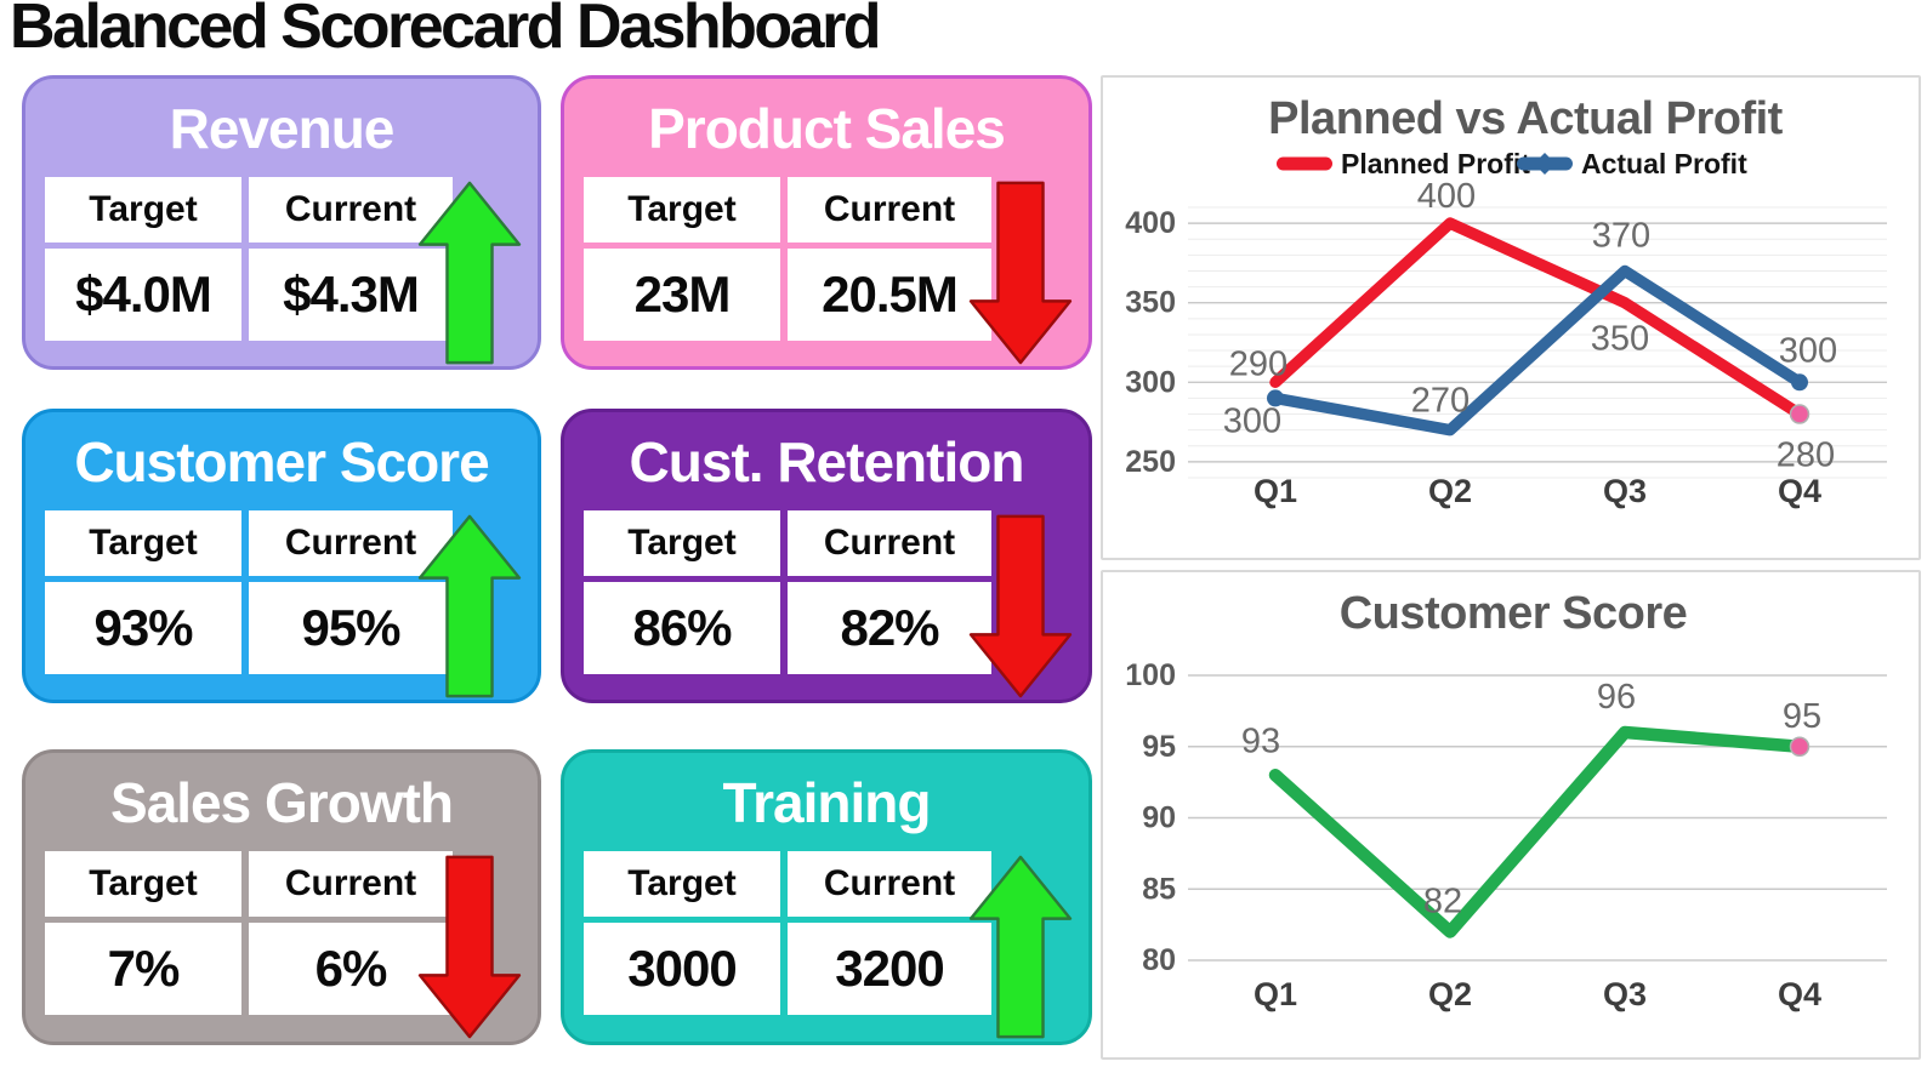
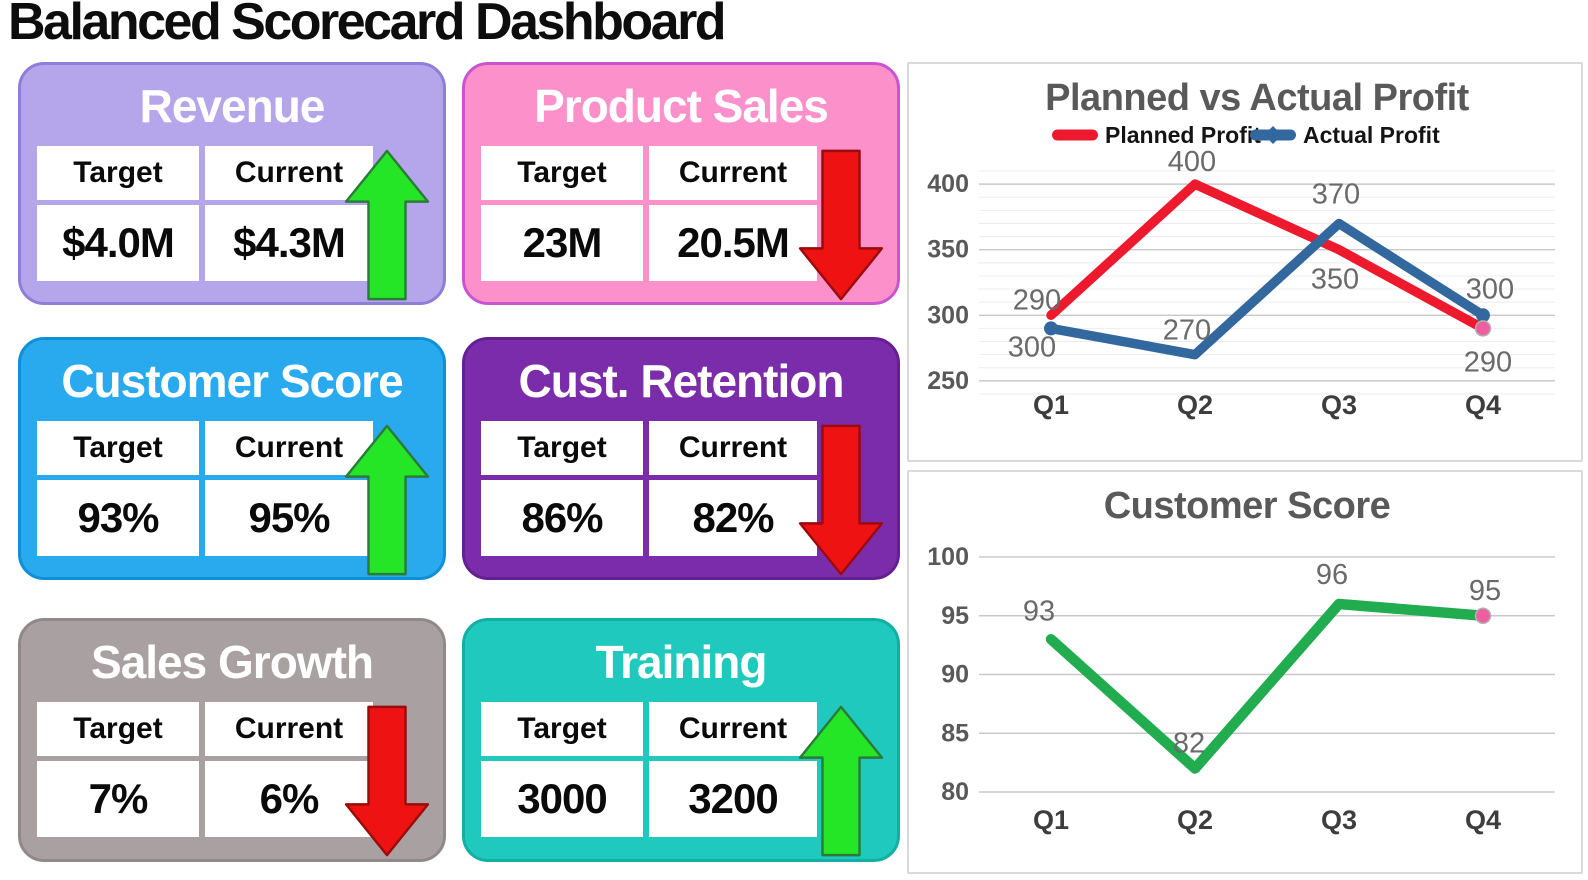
Planned vs Actual Profit/Planned Profit/Q4: 280 -> 290
